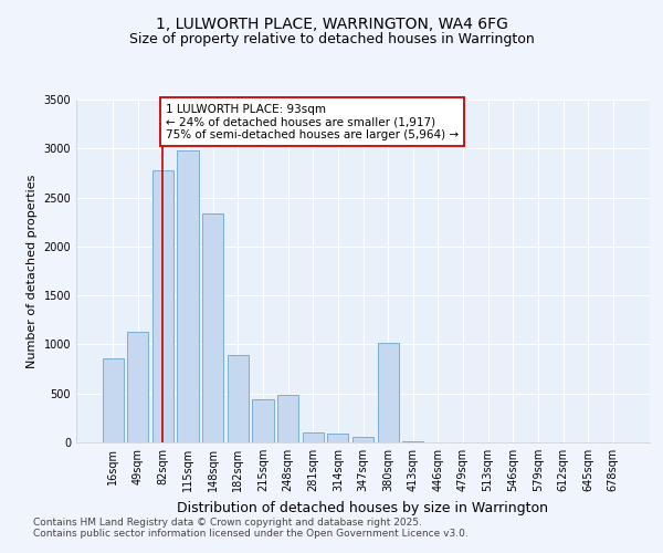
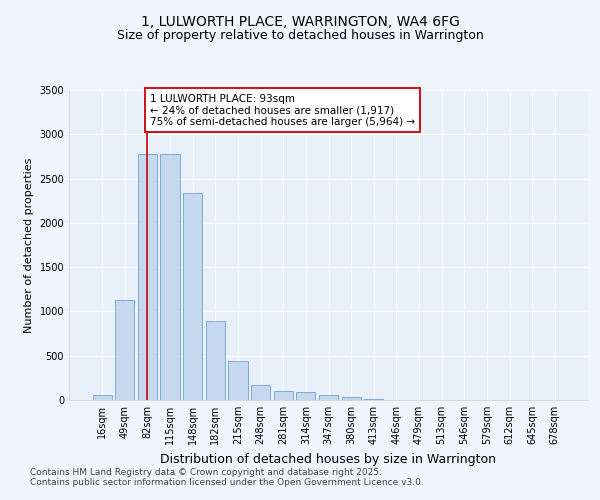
16sqm: 860 -> 60
115sqm: 2980 -> 2780
248sqm: 480 -> 160
380sqm: 1020 -> 40
